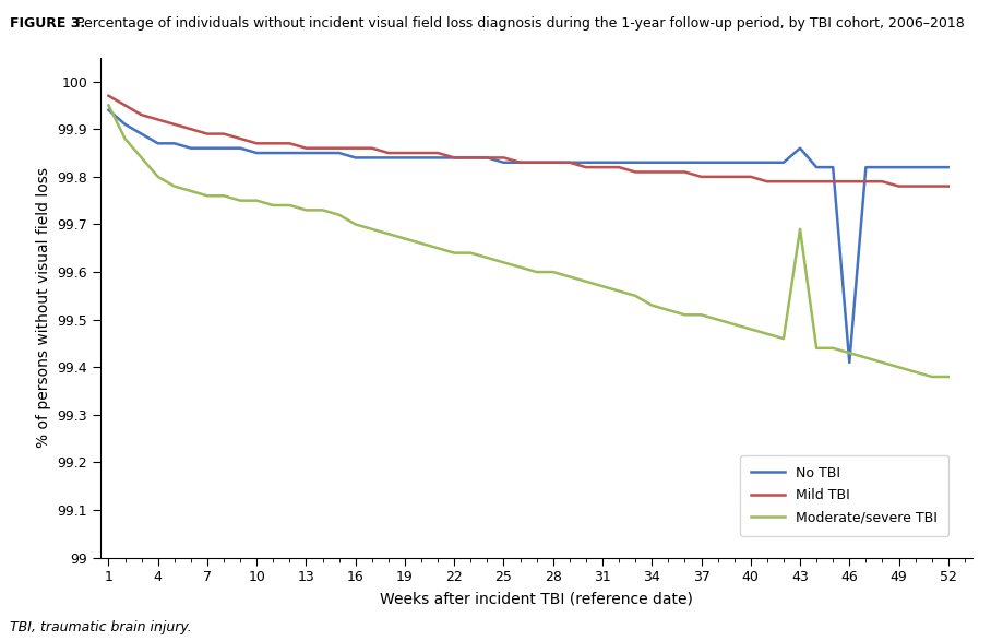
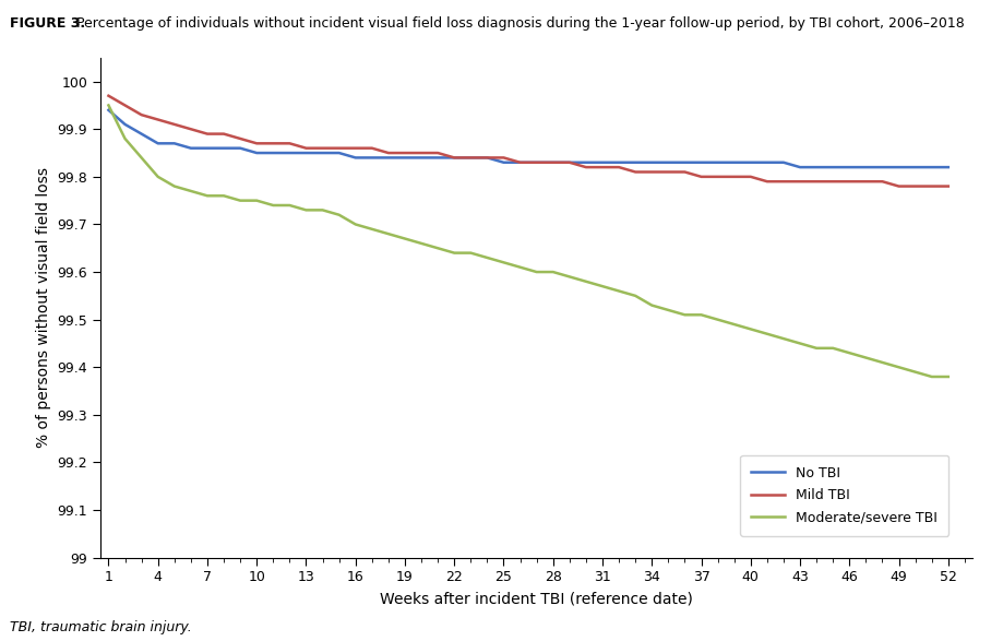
No TBI/43: 99.86 -> 99.82
Moderate/severe TBI/43: 99.69 -> 99.45
No TBI/46: 99.41 -> 99.82
